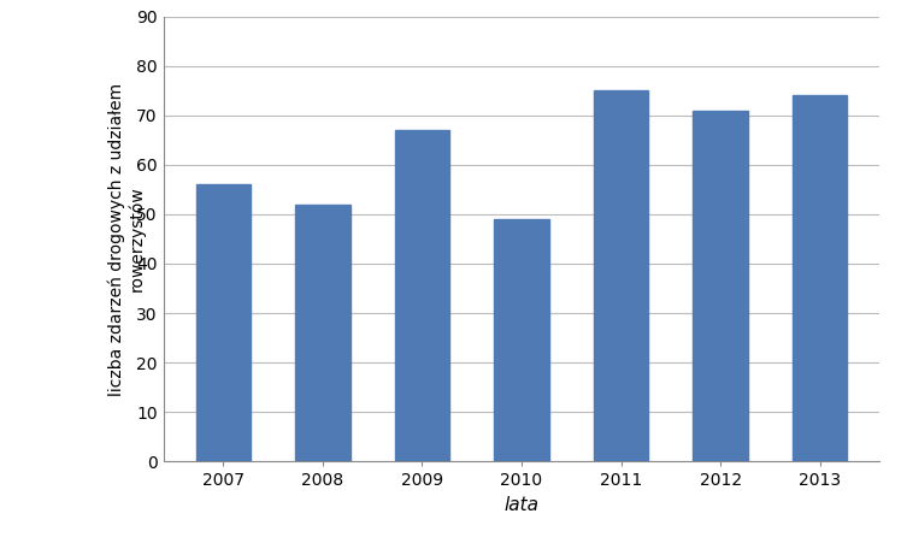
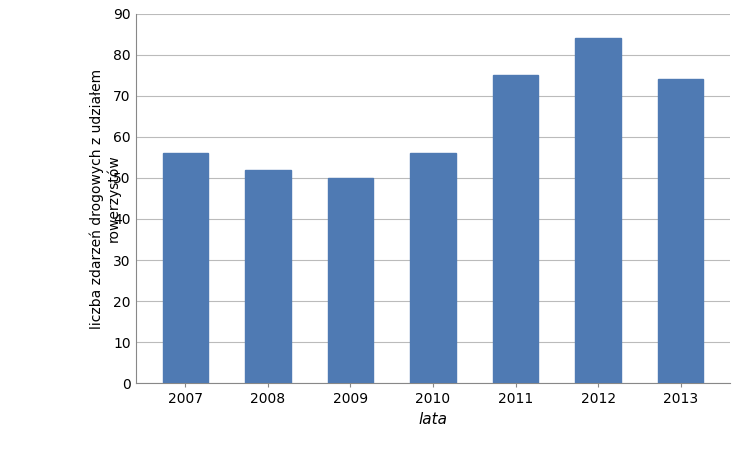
2009: 67 -> 50
2010: 49 -> 56
2012: 71 -> 84
